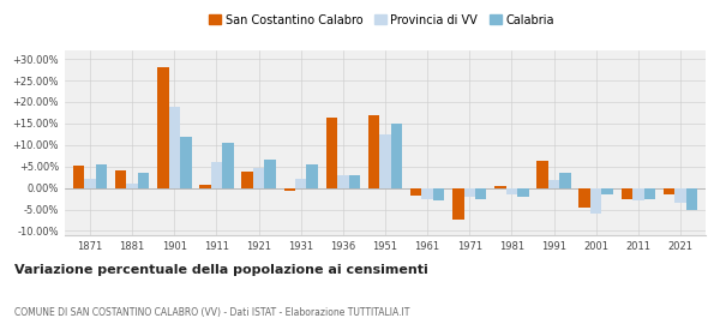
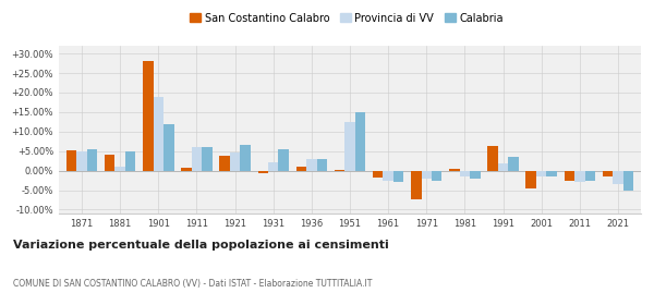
Provincia di VV/1871: 2.0% -> 5.0%
Calabria/1881: 3.5% -> 5.0%
Calabria/1911: 10.5% -> 6.0%
San Costantino Calabro/1936: 16.5% -> 1.0%
San Costantino Calabro/1951: 17.0% -> 0.2%
Provincia di VV/2001: -6.0% -> -1.5%
